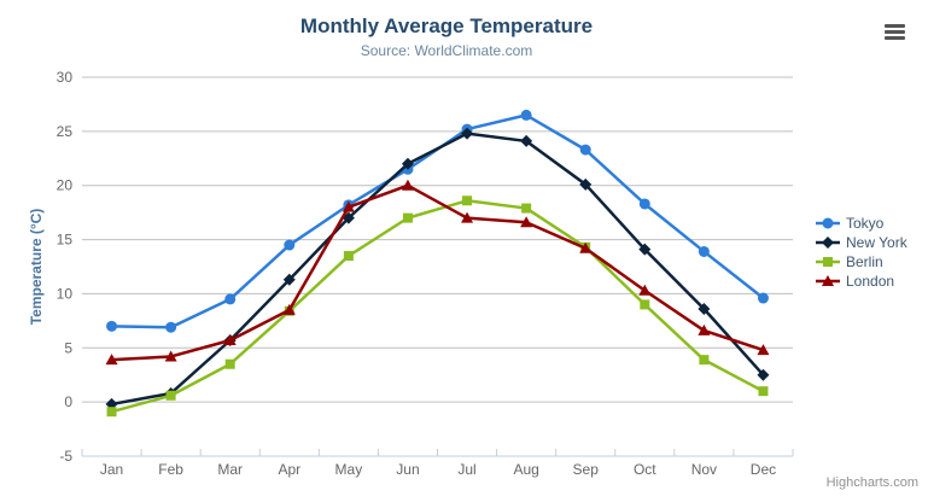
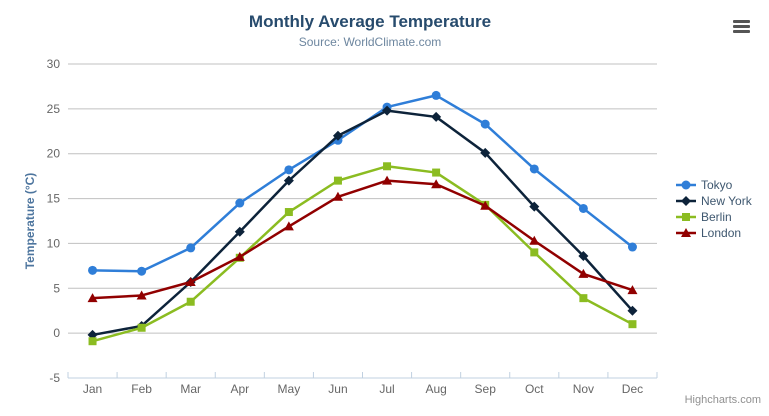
London/May: 18 -> 12
London/Jun: 20 -> 15
